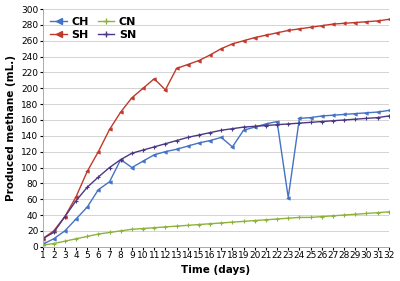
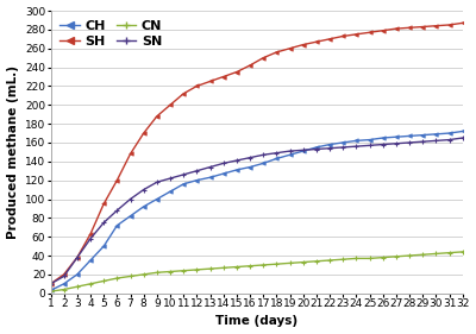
CH/8: 110 -> 92
SH/12: 198 -> 220
CH/18: 126 -> 143
CH/23: 62 -> 160
